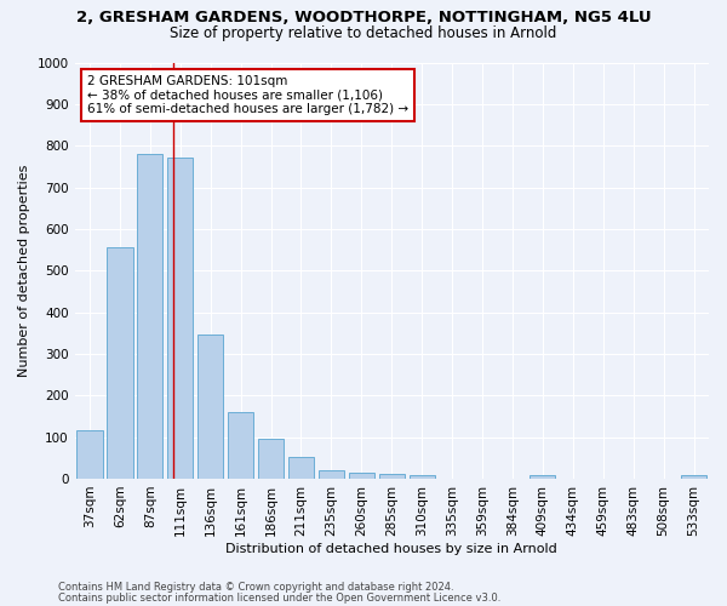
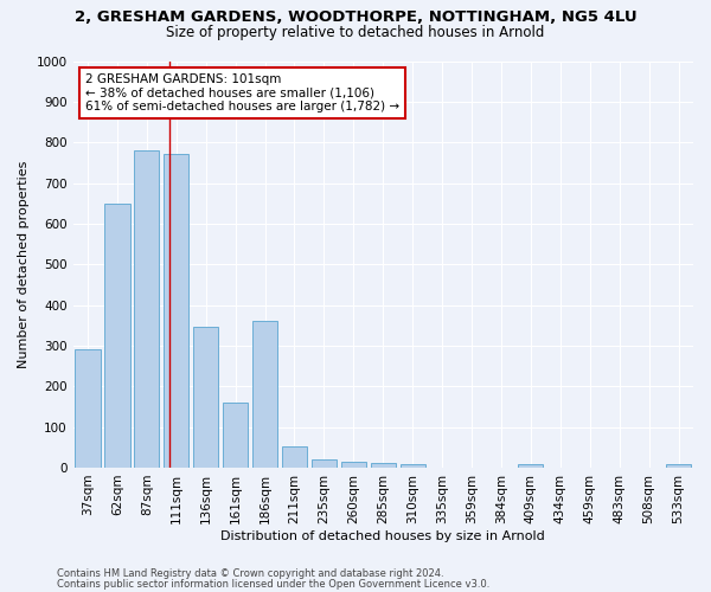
37sqm: 115 -> 290
62sqm: 555 -> 650
186sqm: 97 -> 360
